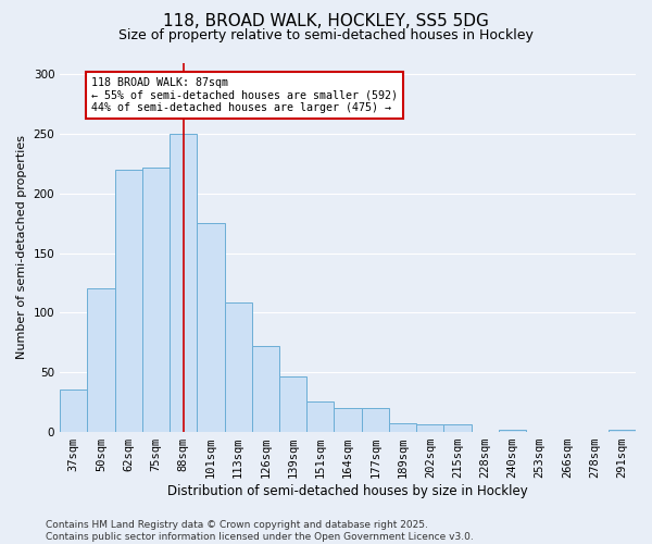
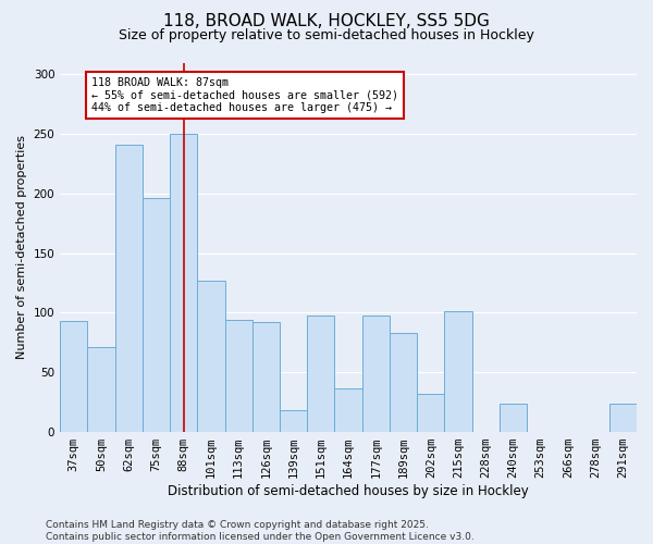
37sqm: 35 -> 93
50sqm: 120 -> 71
62sqm: 220 -> 241
75sqm: 222 -> 196
101sqm: 175 -> 127
113sqm: 108 -> 94
126sqm: 72 -> 92
139sqm: 46 -> 18
151sqm: 25 -> 97
164sqm: 20 -> 36
177sqm: 20 -> 97
189sqm: 7 -> 83
202sqm: 6 -> 32
215sqm: 6 -> 101
240sqm: 1 -> 23
291sqm: 1 -> 23
